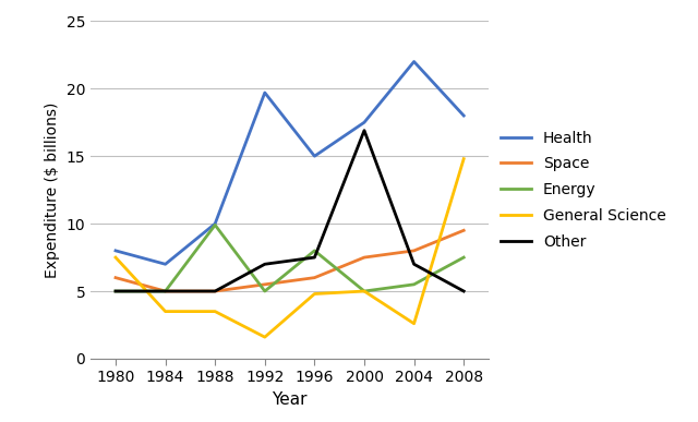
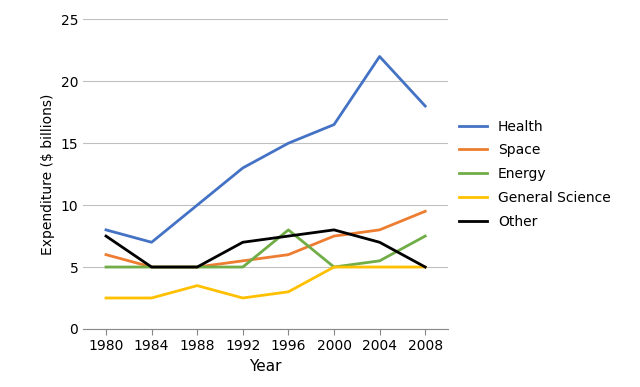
General Science/1980: 7.5 -> 2.5
Other/1980: 5.0 -> 7.5
General Science/1984: 3.5 -> 2.5
Energy/1988: 9.9 -> 5.0
Health/1992: 19.7 -> 13.0
General Science/1992: 1.6 -> 2.5
General Science/1996: 4.8 -> 3.0
Health/2000: 17.5 -> 16.5
Other/2000: 16.9 -> 8.0
General Science/2004: 2.6 -> 5.0
General Science/2008: 14.8 -> 5.0
